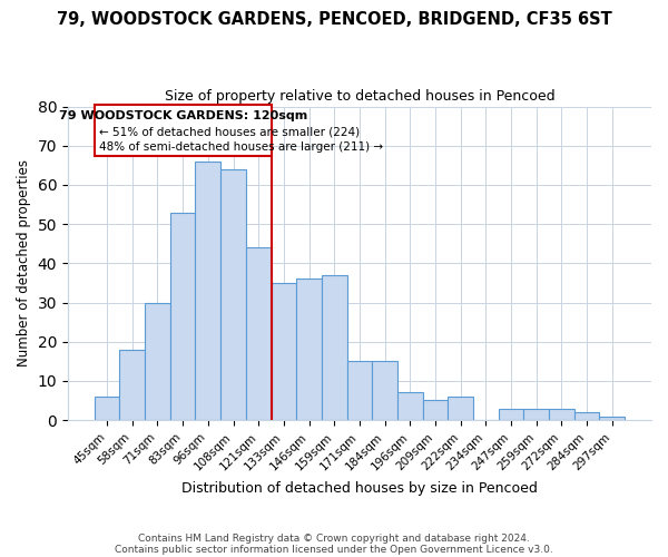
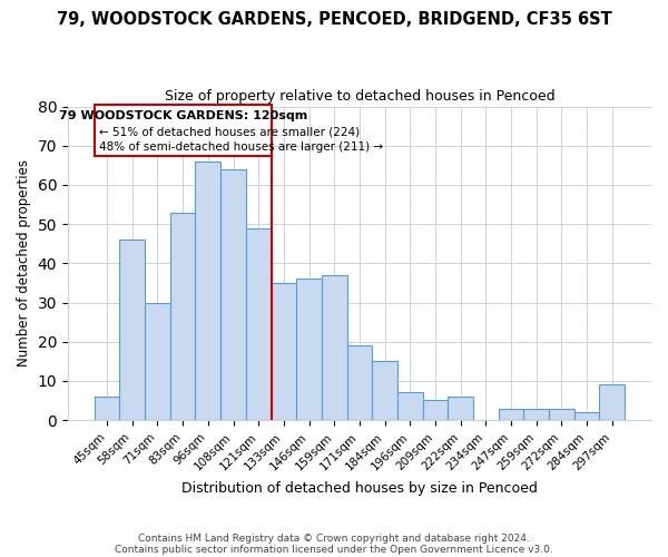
58sqm: 18 -> 46
121sqm: 44 -> 49
171sqm: 15 -> 19
297sqm: 1 -> 9
